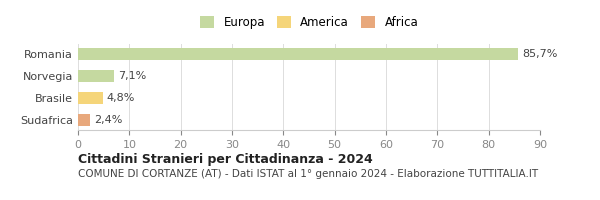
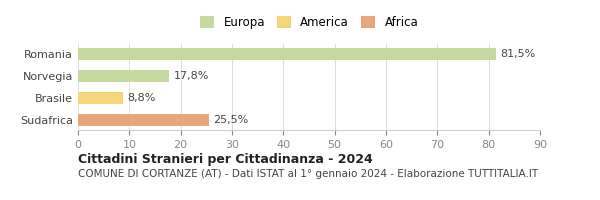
Romania: 85,7% -> 81,5%
Norvegia: 7,1% -> 17,8%
Brasile: 4,8% -> 8,8%
Sudafrica: 2,4% -> 25,5%
